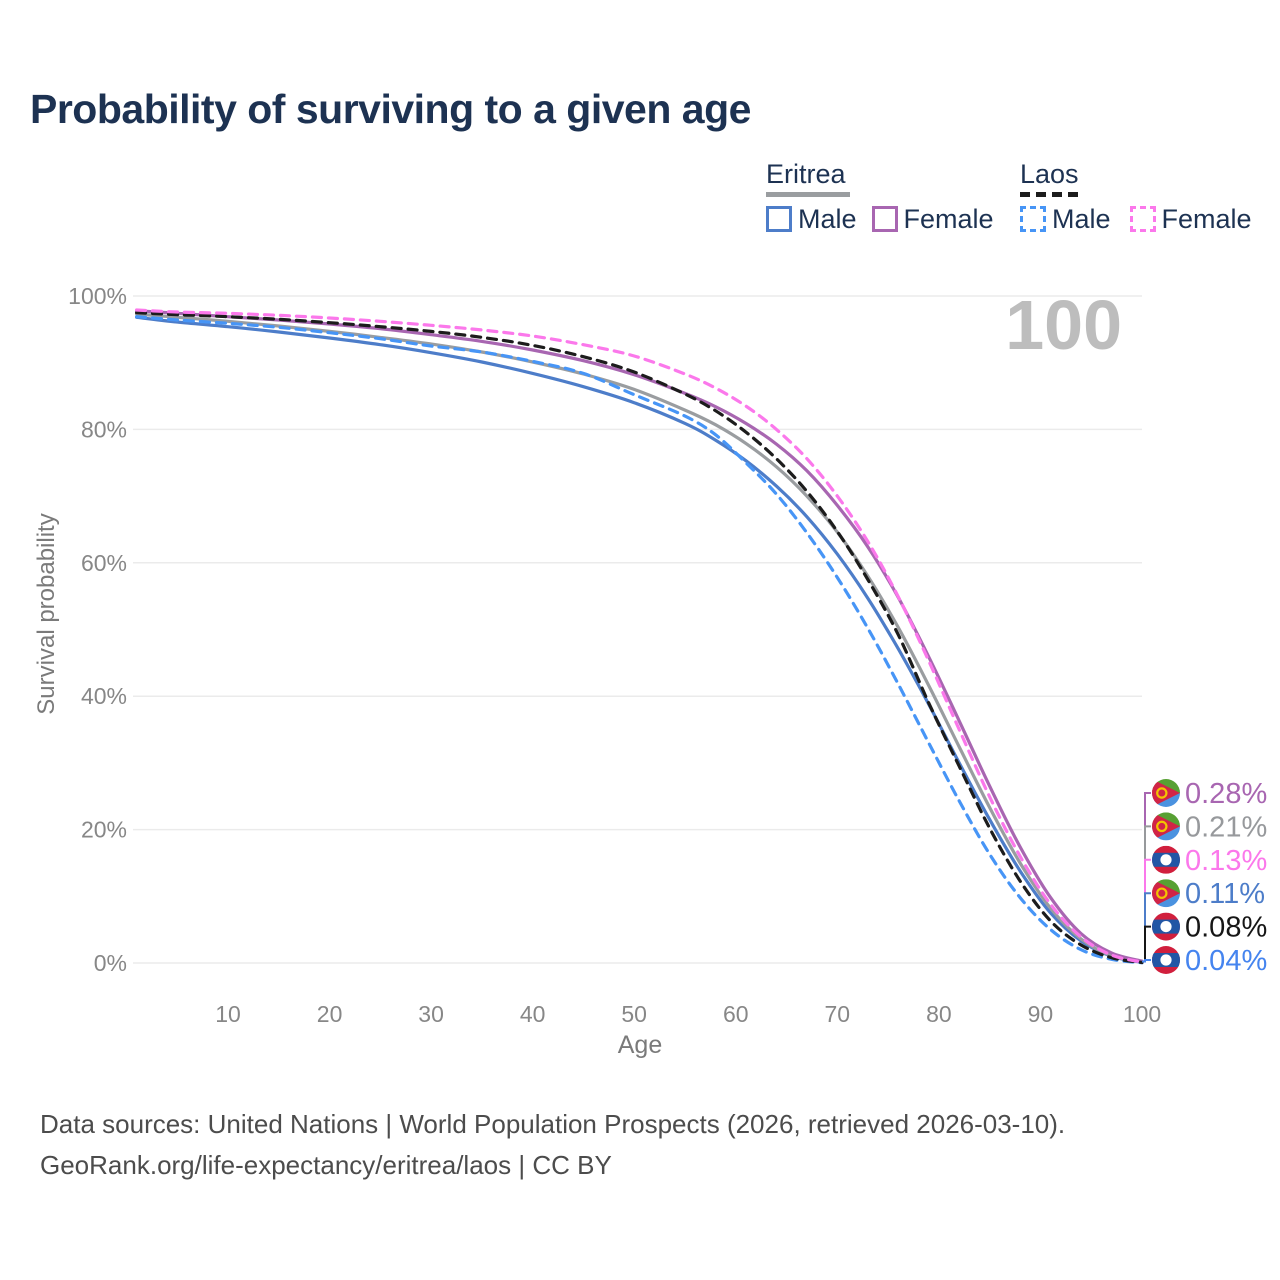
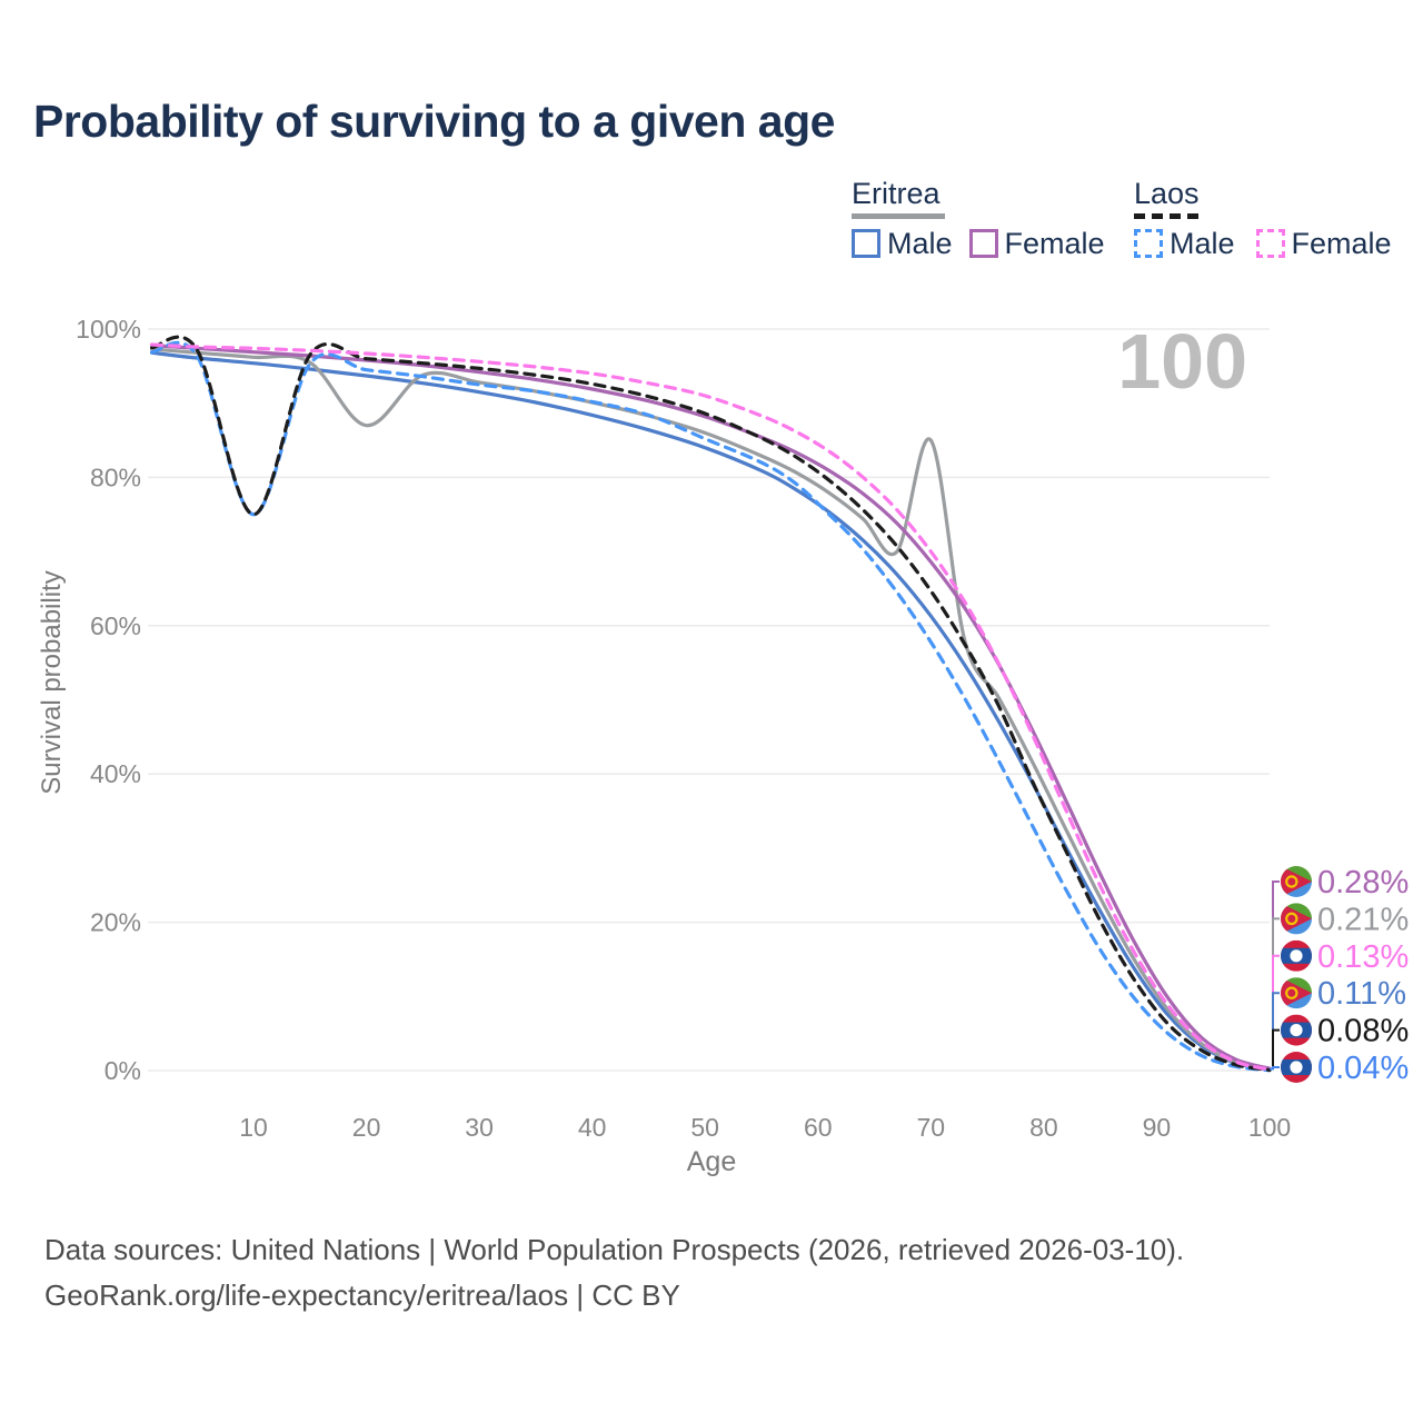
Laos Male/10: 96% -> 75%
Laos/10: 97% -> 75%
Eritrea/20: 95% -> 87%
Eritrea/70: 65% -> 85%
